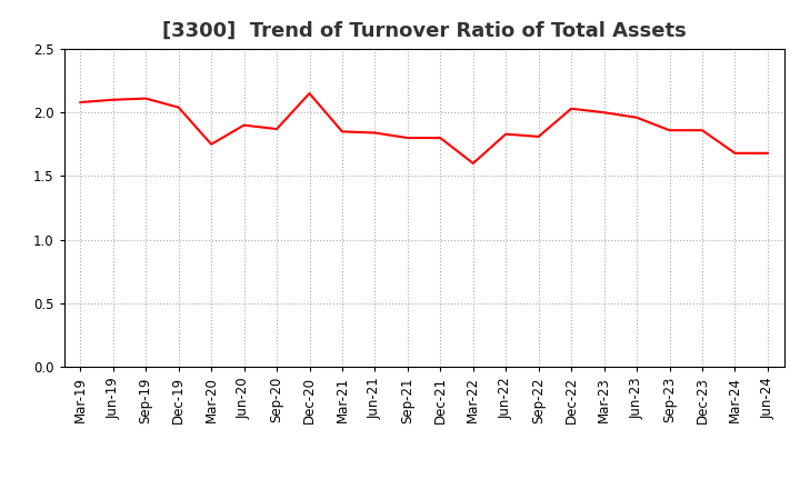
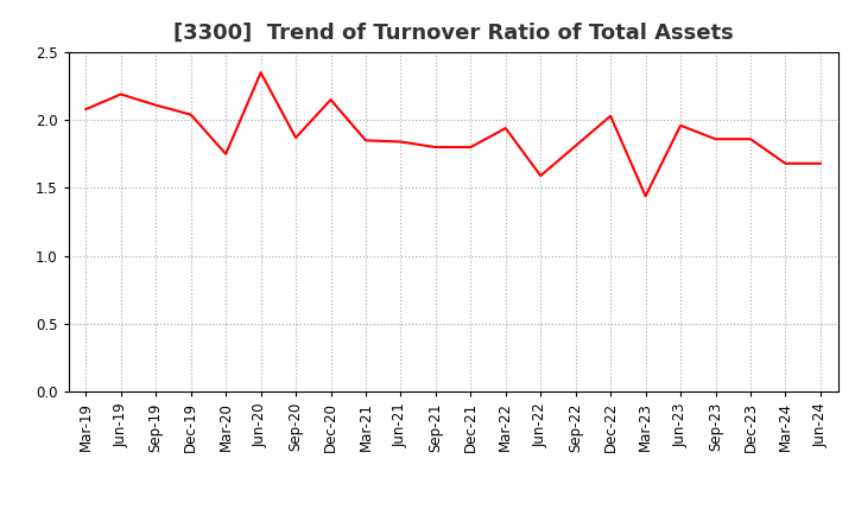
Jun-19: 2.10 -> 2.19
Jun-20: 1.90 -> 2.35
Mar-22: 1.60 -> 1.94
Jun-22: 1.83 -> 1.59
Mar-23: 2.00 -> 1.44
